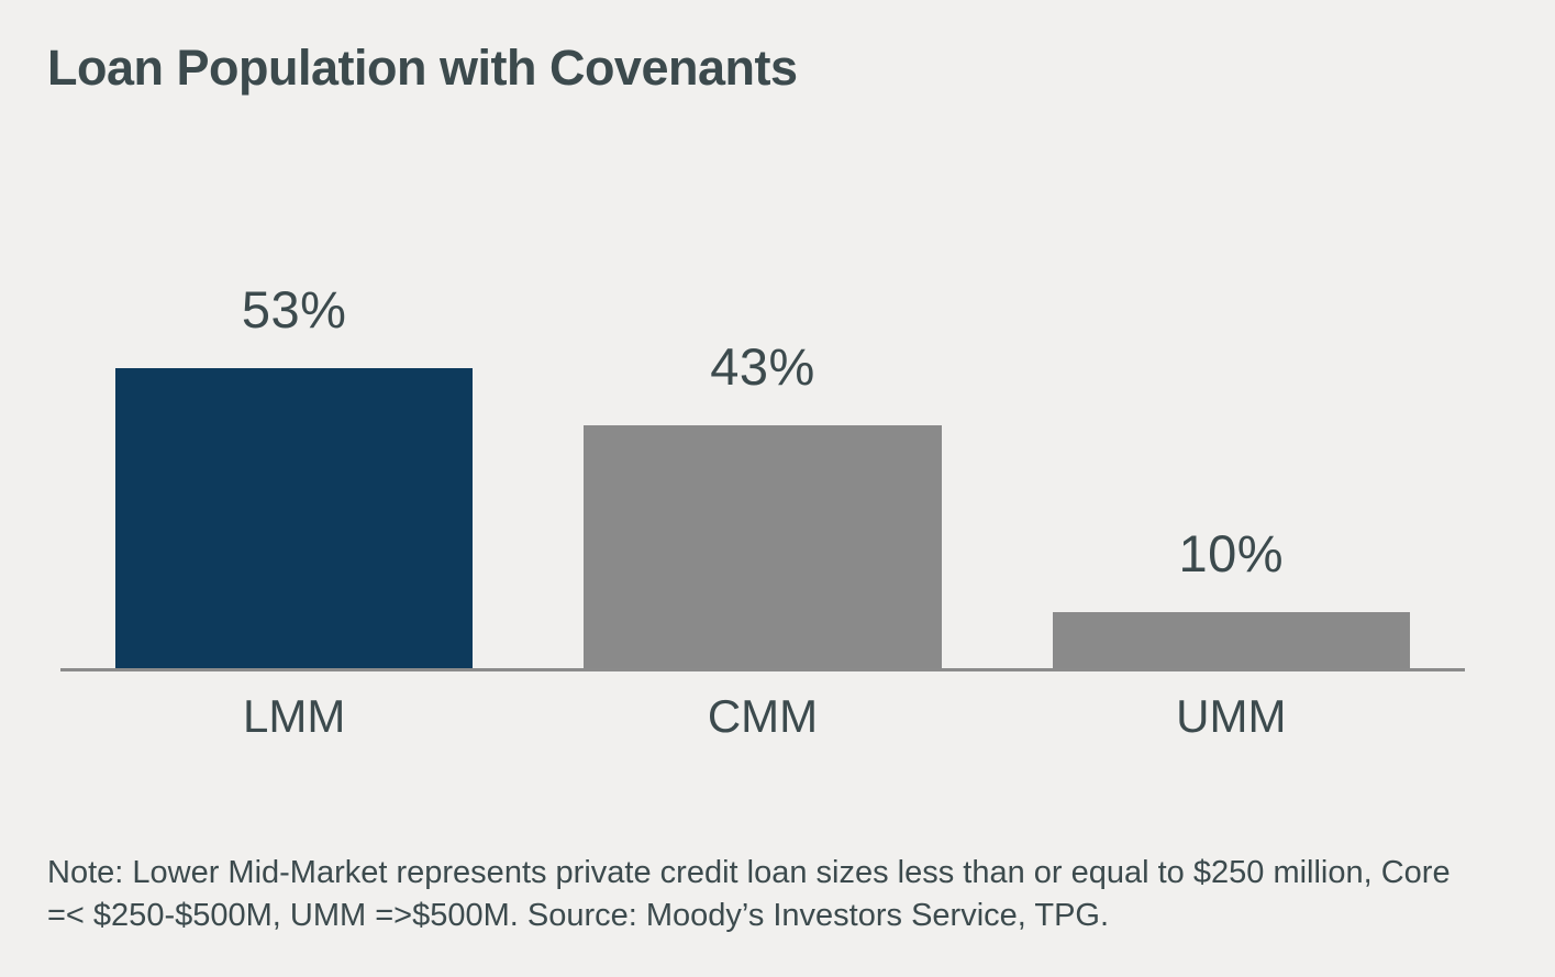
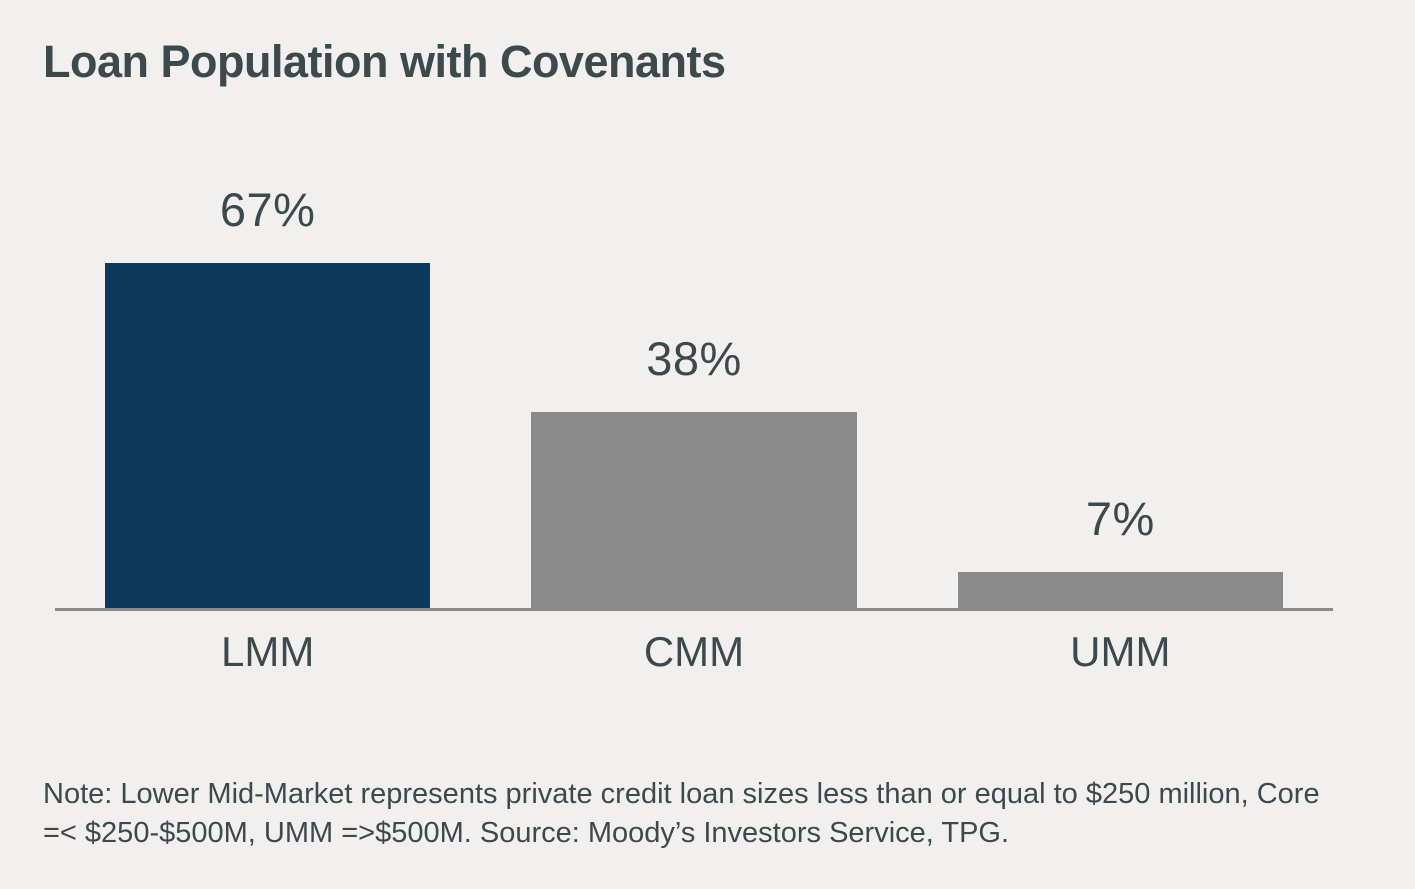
LMM: 53% -> 67%
CMM: 43% -> 38%
UMM: 10% -> 7%
